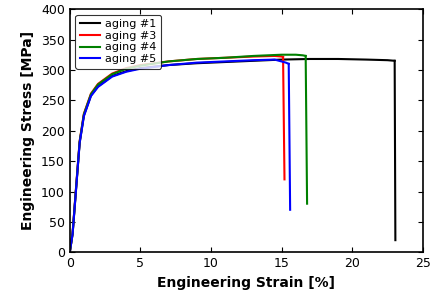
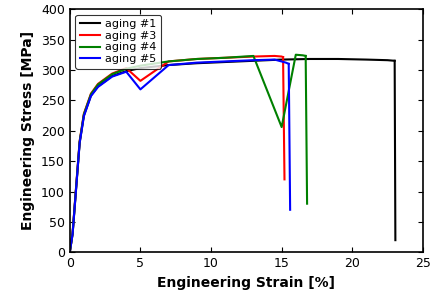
aging #3/5: 308 -> 282
aging #5/5: 302 -> 268
aging #4/15: 325 -> 206
